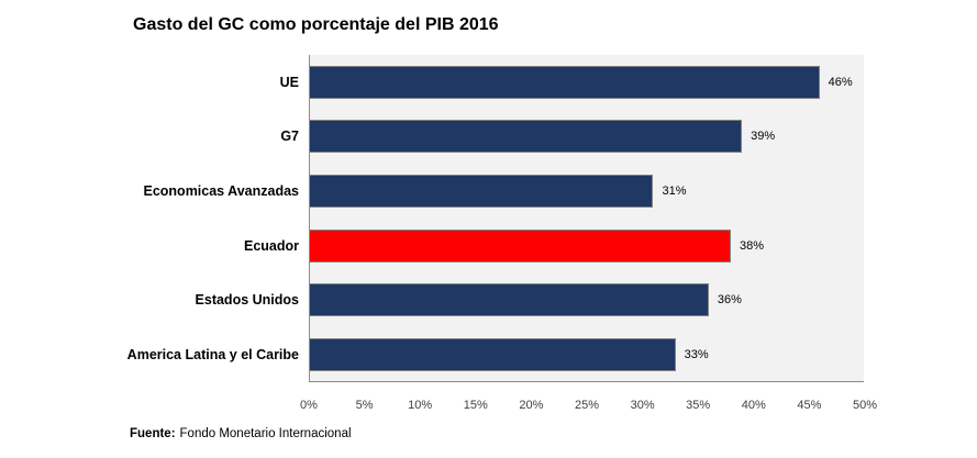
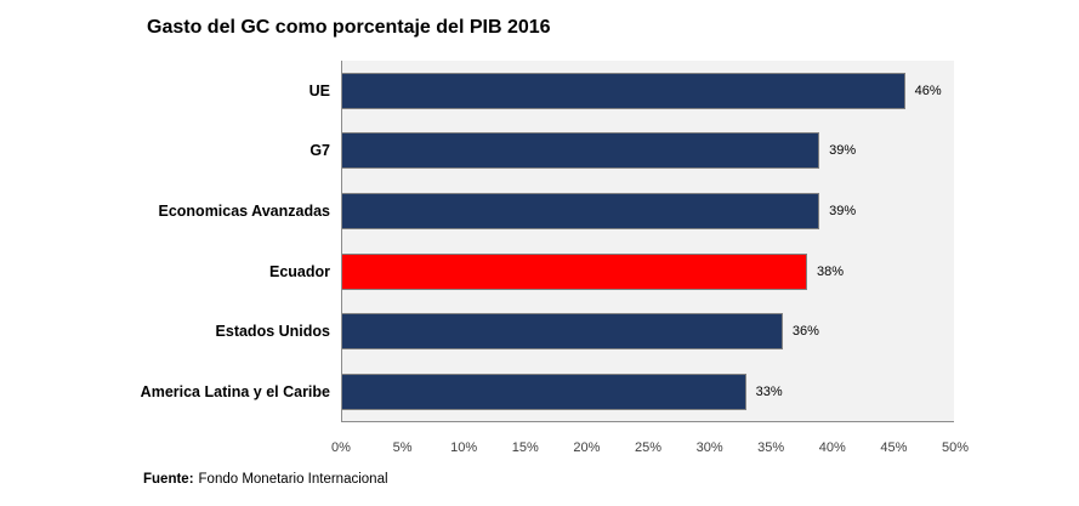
Economicas Avanzadas: 31% -> 39%
